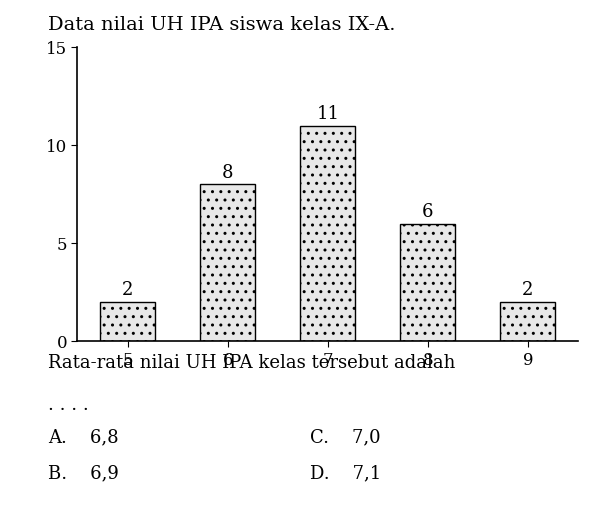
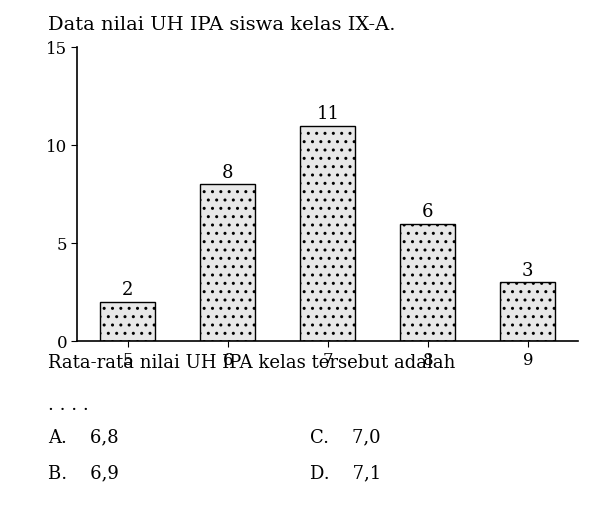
9: 2 -> 3
